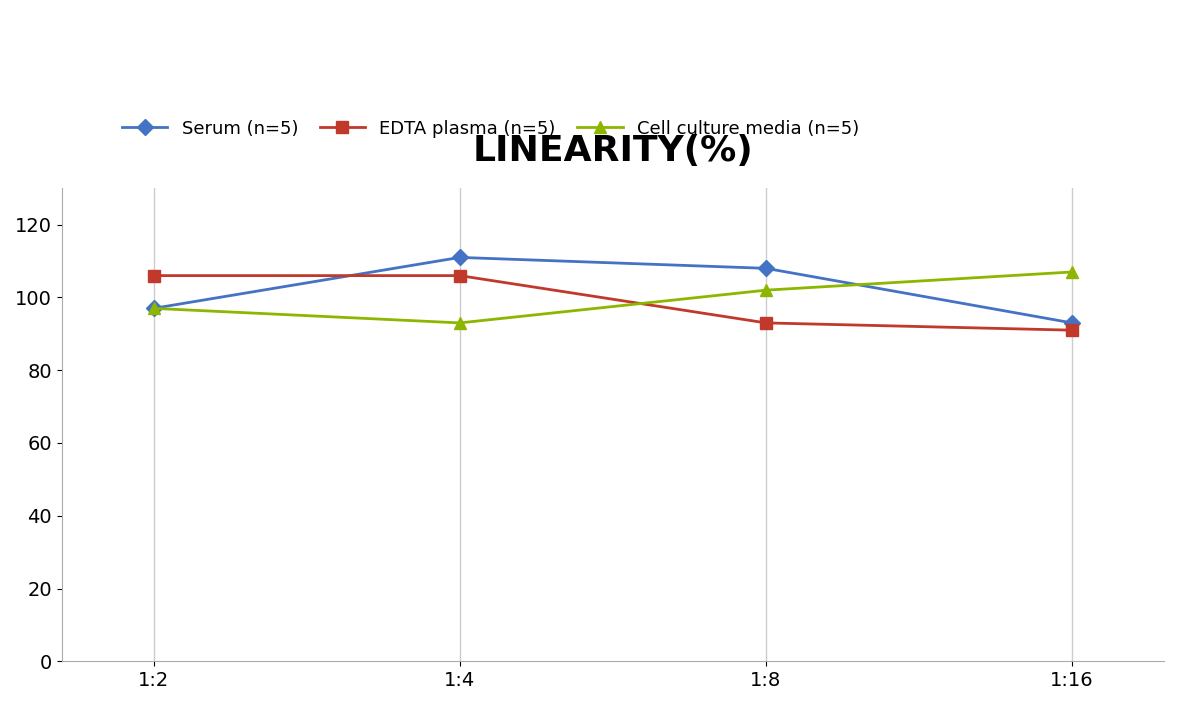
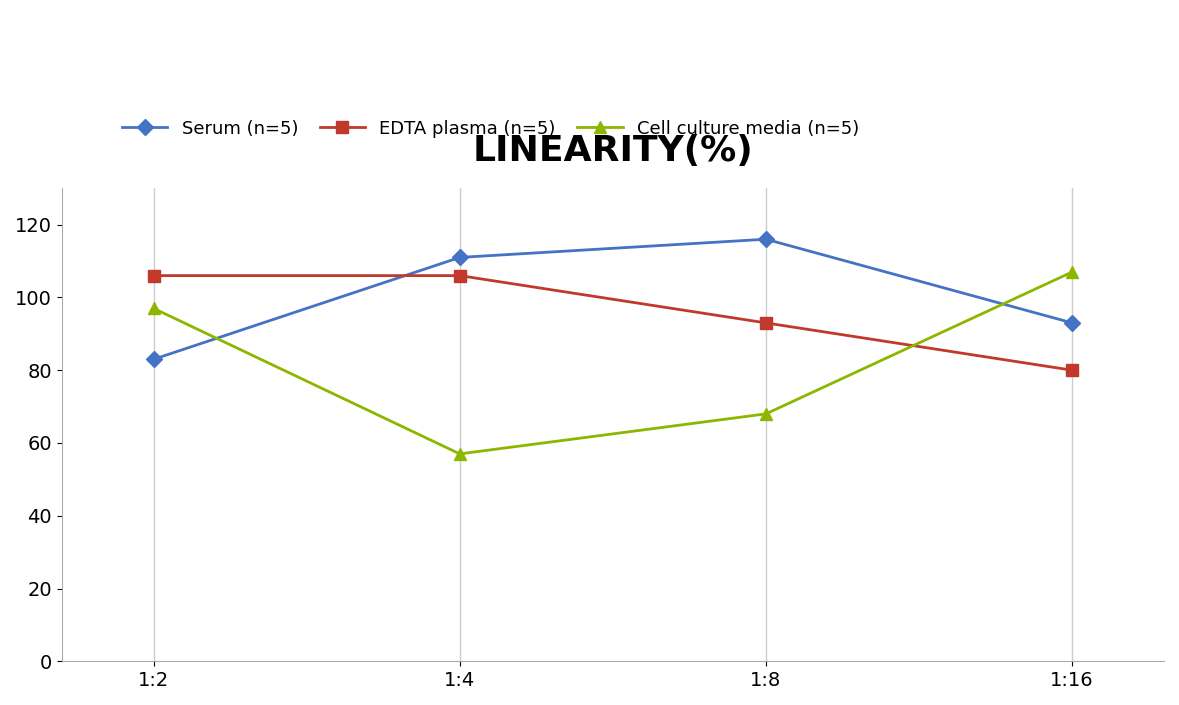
Serum (n=5)/1:2: 97 -> 83
Cell culture media (n=5)/1:4: 93 -> 57
Serum (n=5)/1:8: 108 -> 116
Cell culture media (n=5)/1:8: 102 -> 68
EDTA plasma (n=5)/1:16: 91 -> 80
